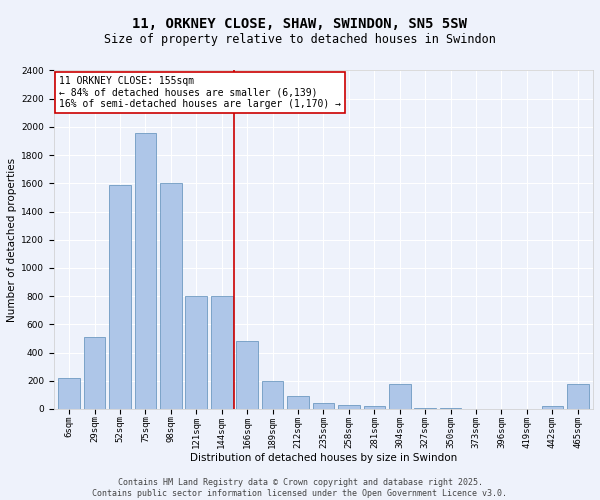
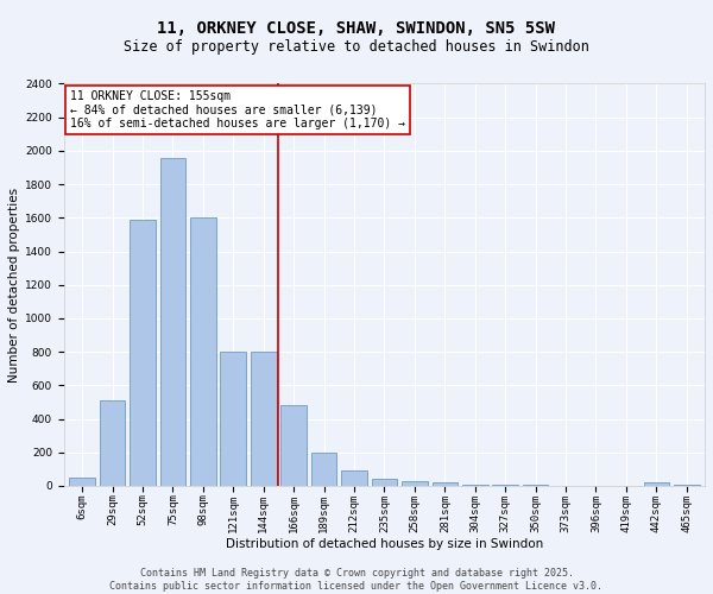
6sqm: 220 -> 50
304sqm: 180 -> 10
465sqm: 180 -> 0
